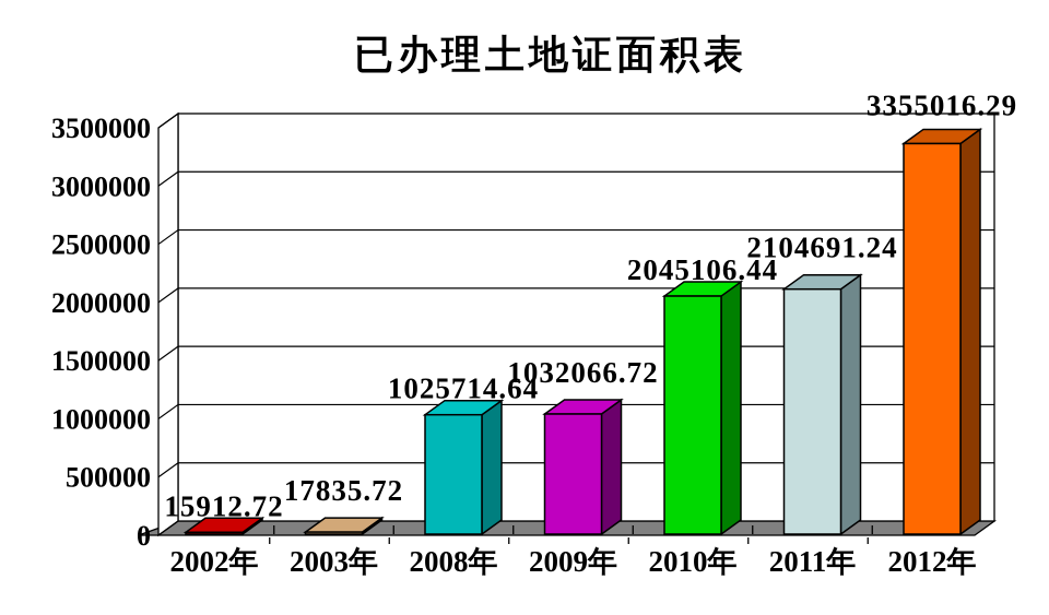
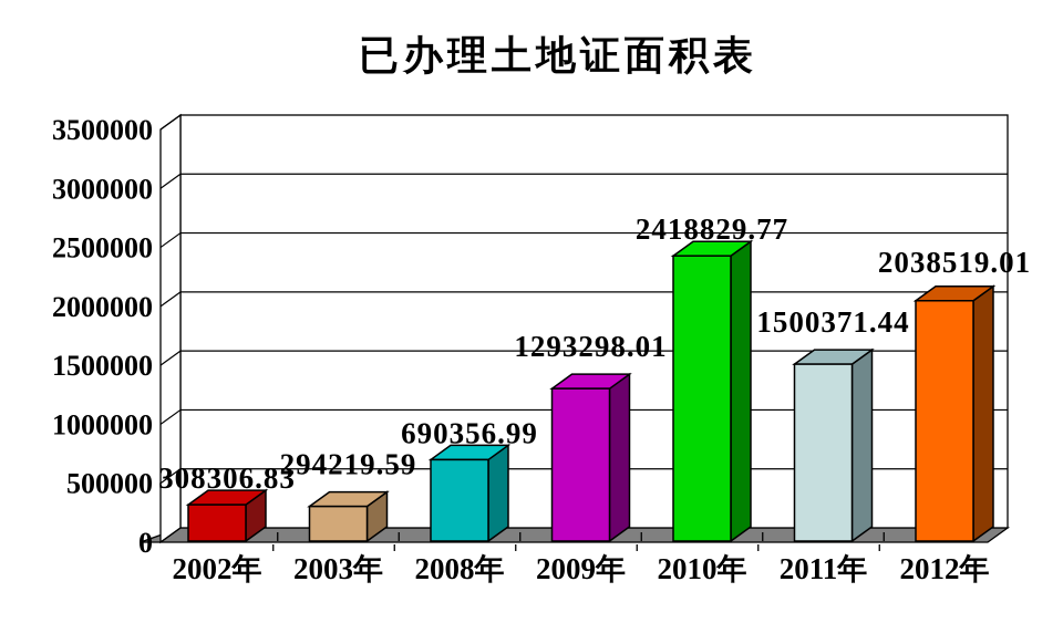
2002年: 15912.72 -> 308306.83
2003年: 17835.72 -> 294219.59
2008年: 1025714.64 -> 690356.99
2009年: 1032066.72 -> 1293298.01
2010年: 2045106.44 -> 2418829.77
2011年: 2104691.24 -> 1500371.44
2012年: 3355016.29 -> 2038519.01
